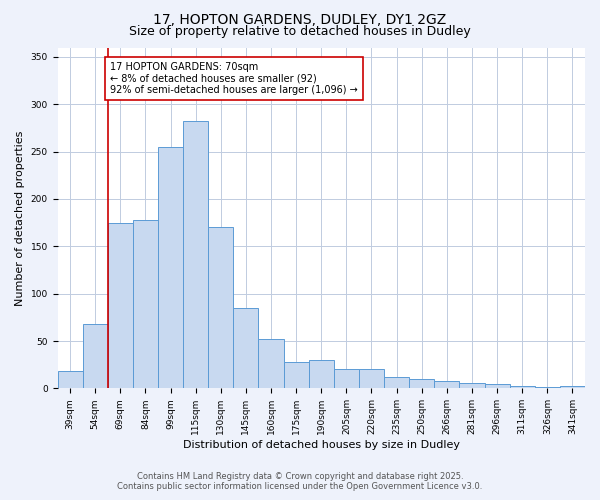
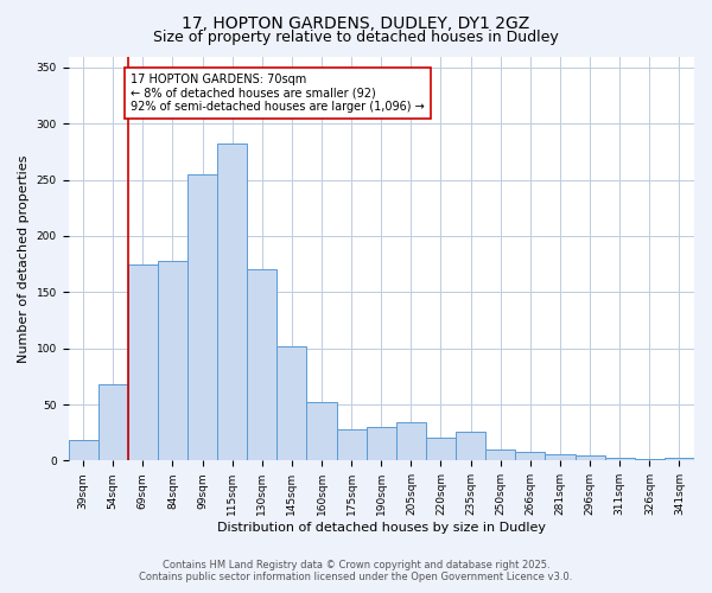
145sqm: 85 -> 102
205sqm: 20 -> 34
235sqm: 12 -> 26
